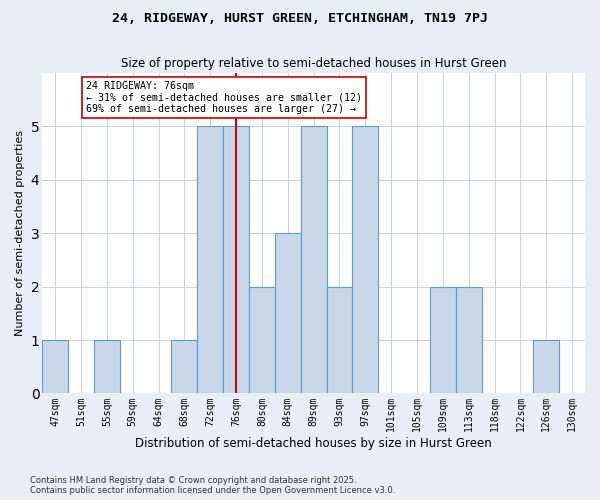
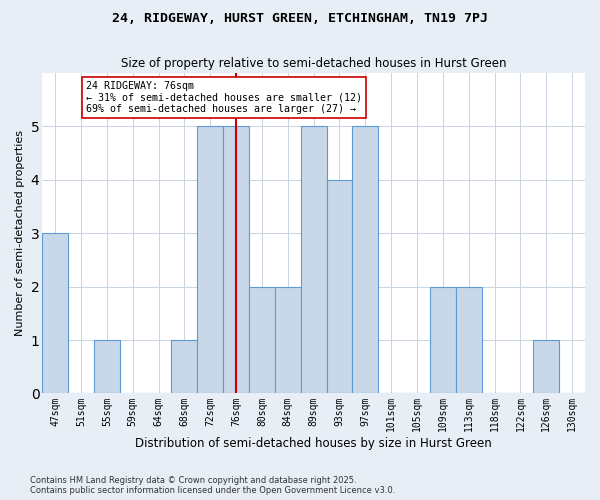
47sqm: 1 -> 3
84sqm: 3 -> 2
93sqm: 2 -> 4
